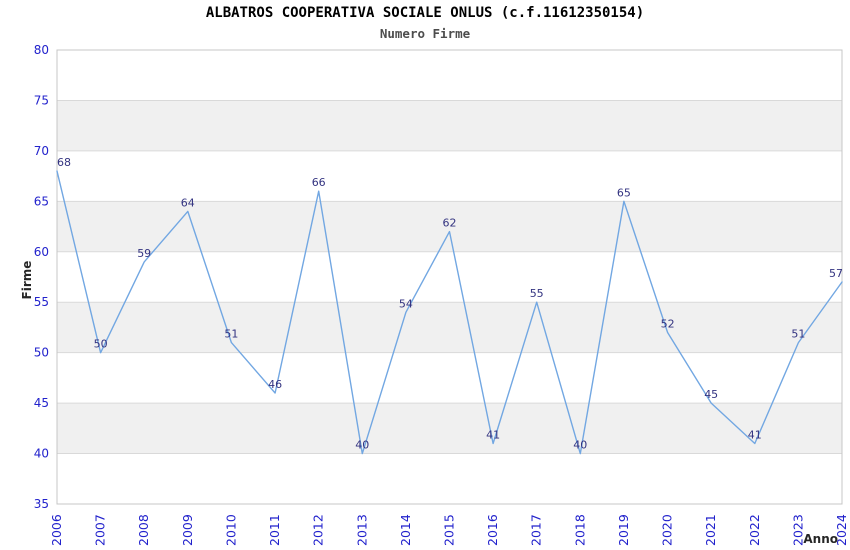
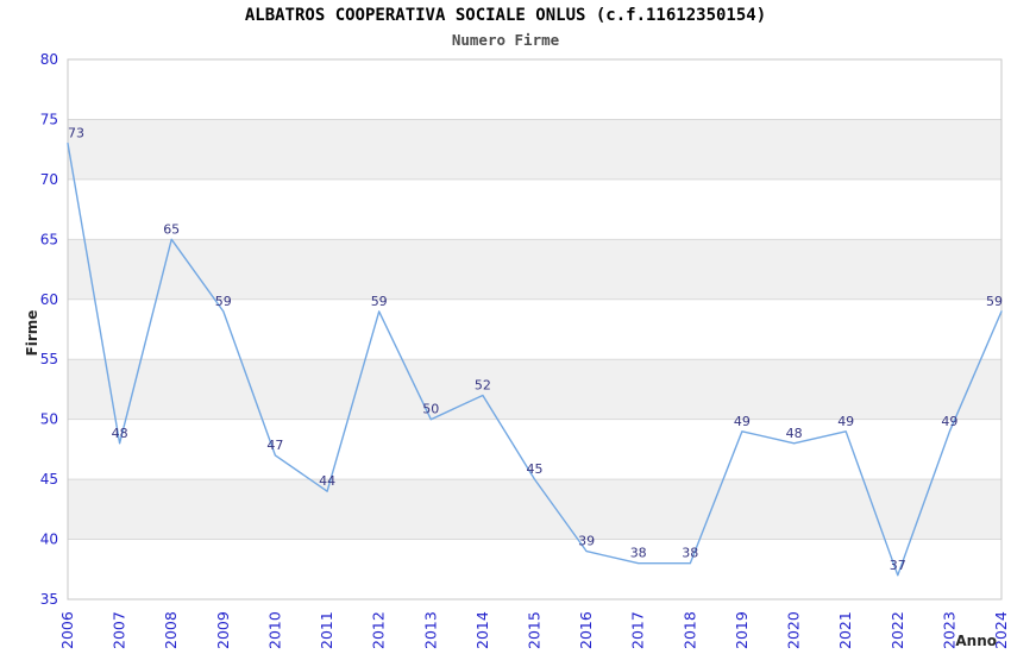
2006: 68 -> 73
2007: 50 -> 48
2008: 59 -> 65
2009: 64 -> 59
2010: 51 -> 47
2011: 46 -> 44
2012: 66 -> 59
2013: 40 -> 50
2014: 54 -> 52
2015: 62 -> 45
2016: 41 -> 39
2017: 55 -> 38
2018: 40 -> 38
2019: 65 -> 49
2020: 52 -> 48
2021: 45 -> 49
2022: 41 -> 37
2023: 51 -> 49
2024: 57 -> 59
